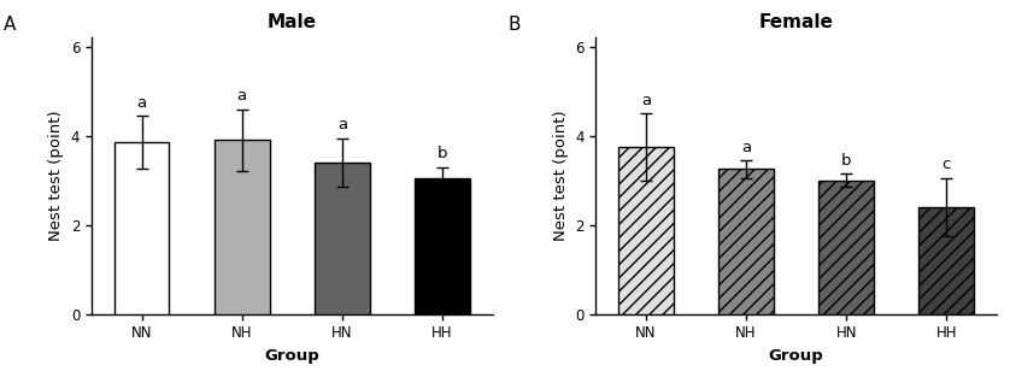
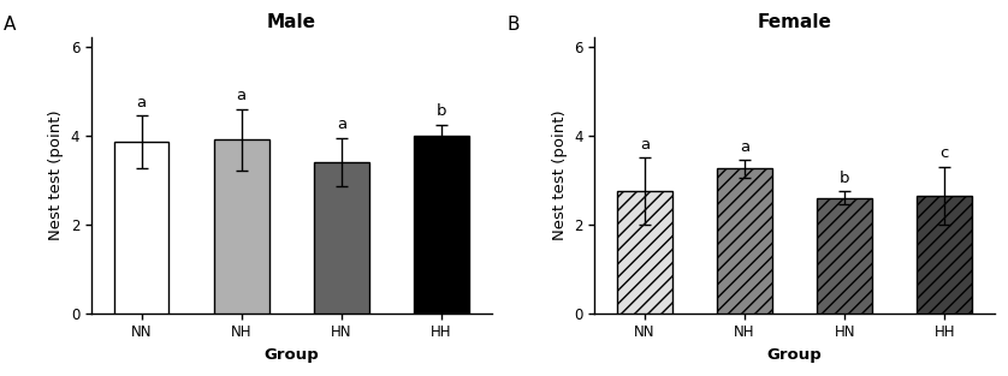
Male/HH: 3.05 -> 4.00
Female/NN: 3.75 -> 2.75
Female/HN: 3.00 -> 2.60
Female/HH: 2.40 -> 2.65
